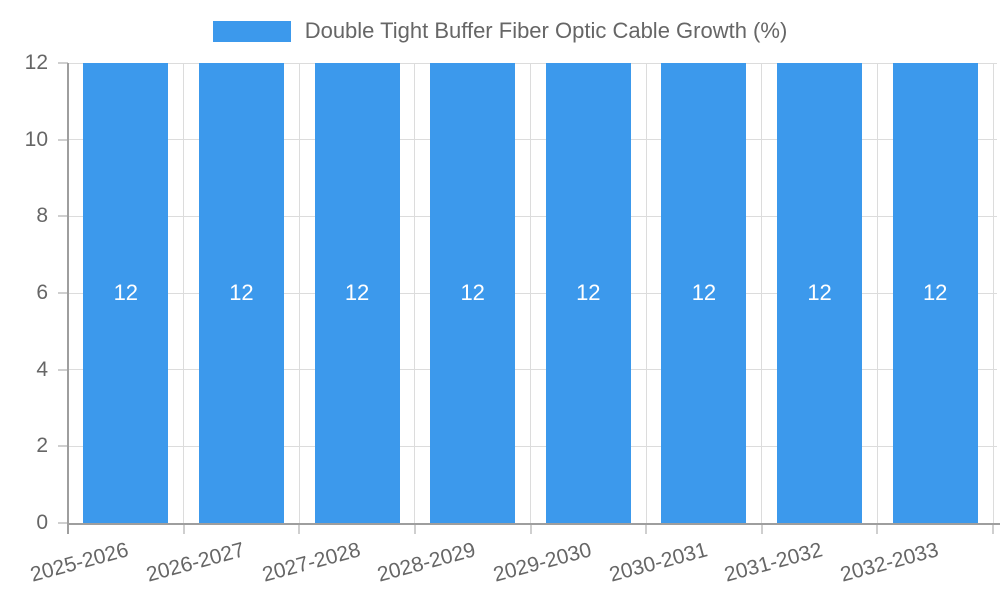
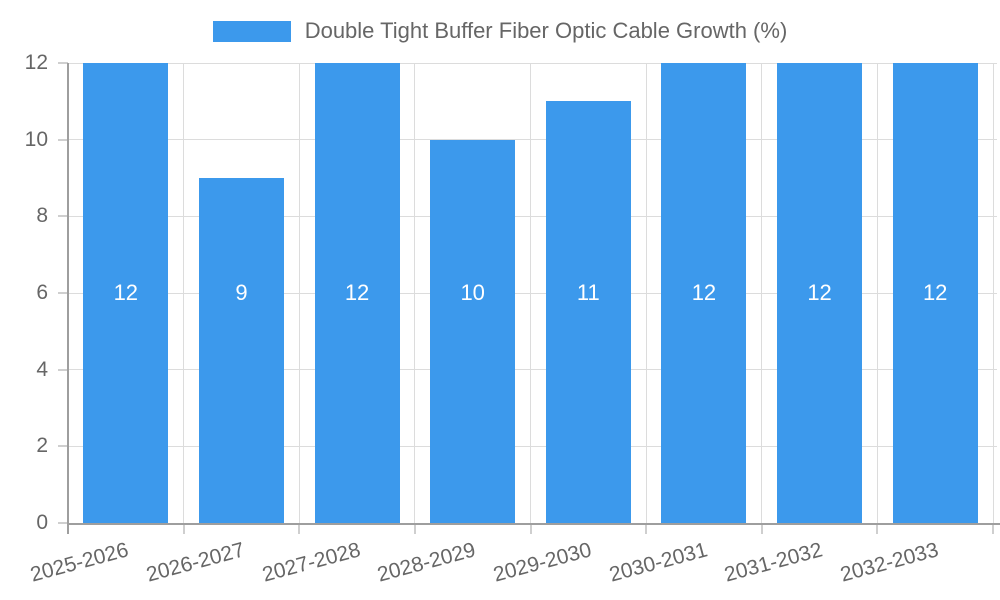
2026-2027: 12 -> 9
2028-2029: 12 -> 10
2029-2030: 12 -> 11
